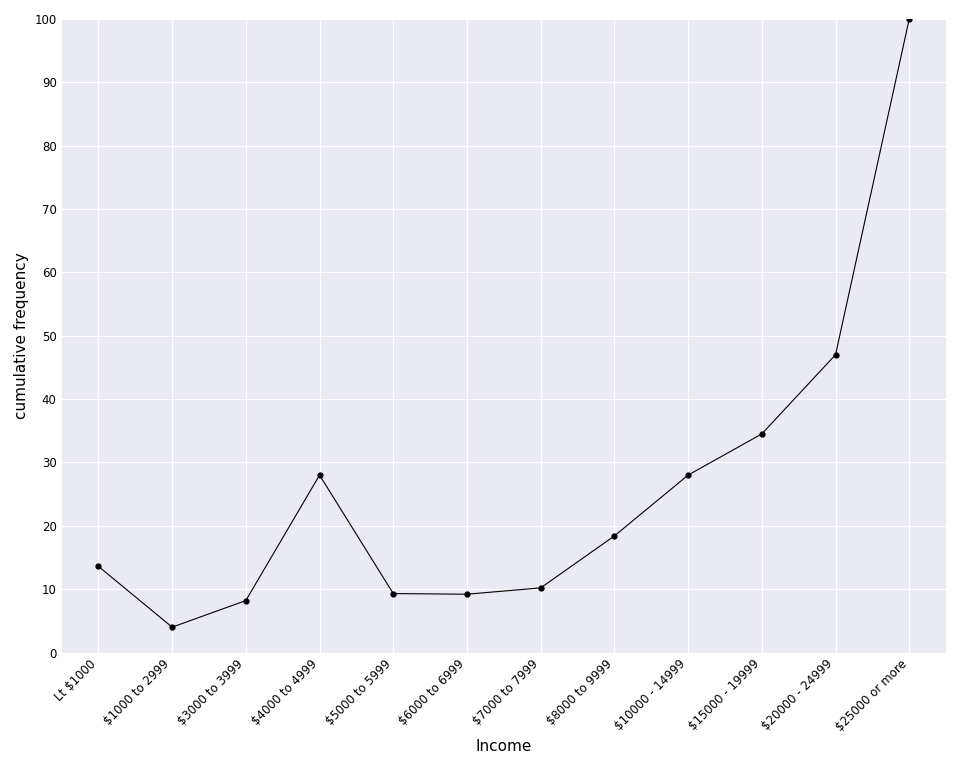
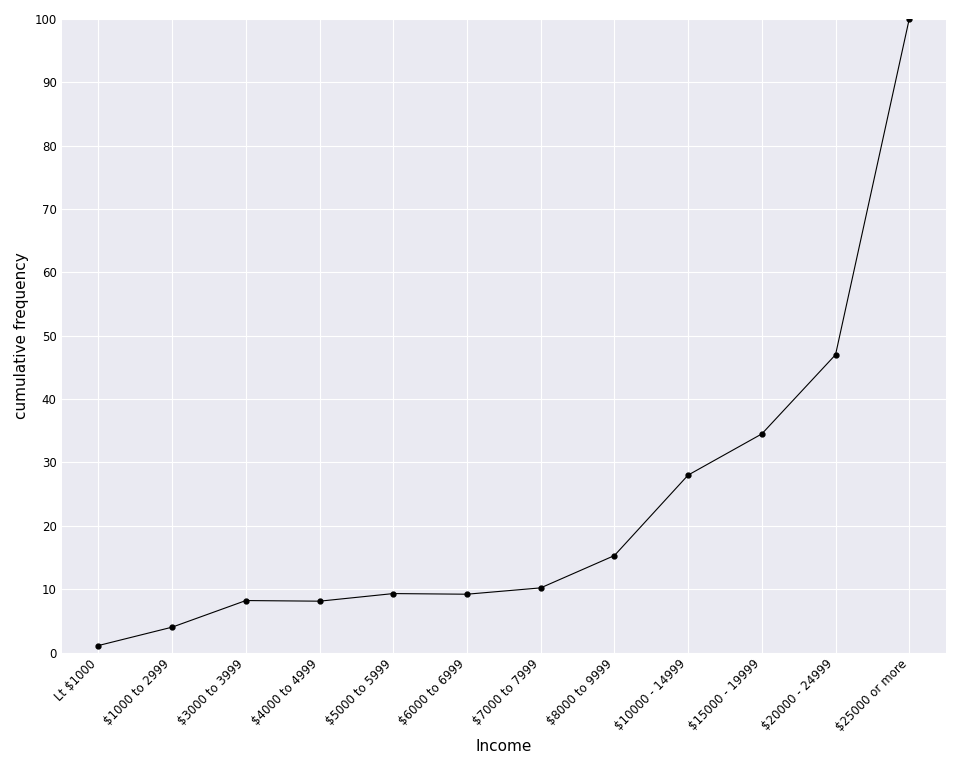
Lt $1000: 13.6 -> 1.1
$4000 to 4999: 28.0 -> 8.1
$8000 to 9999: 18.4 -> 15.3
